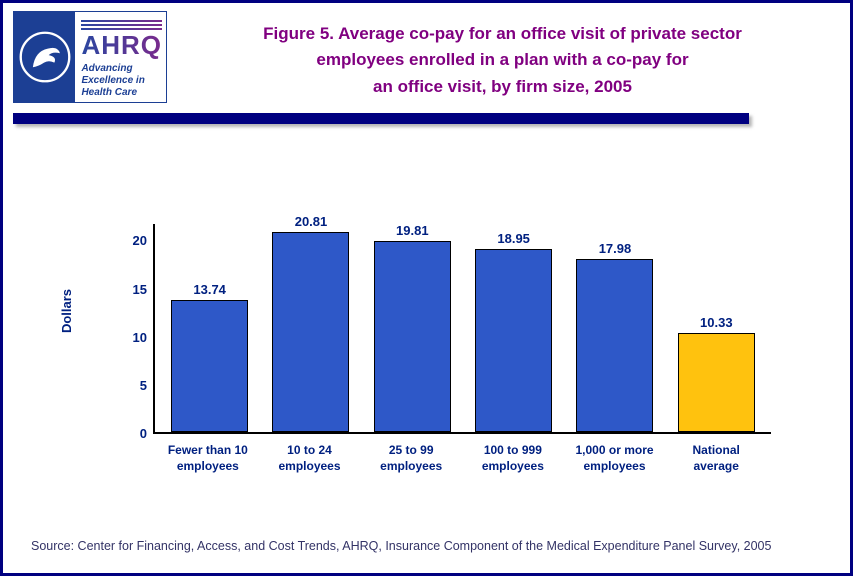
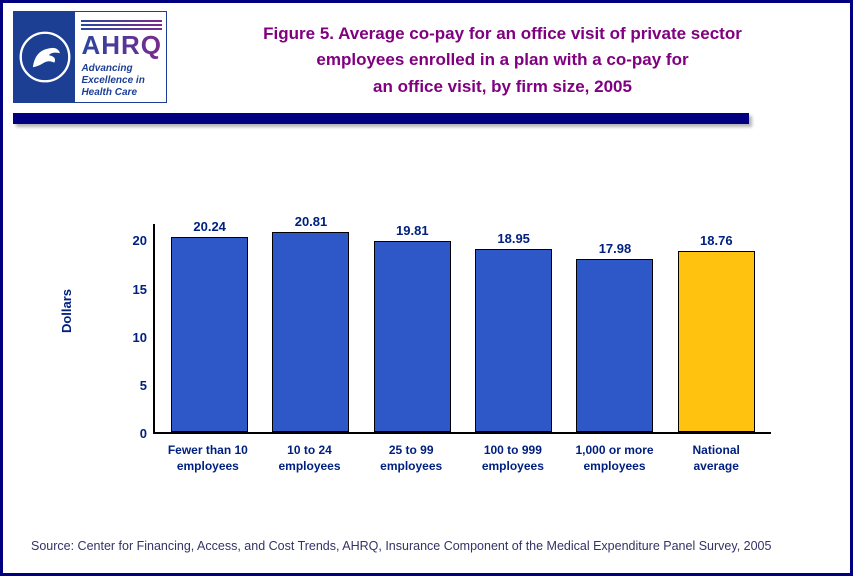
Fewer than 10 employees: 13.74 -> 20.24
National average: 10.33 -> 18.76
